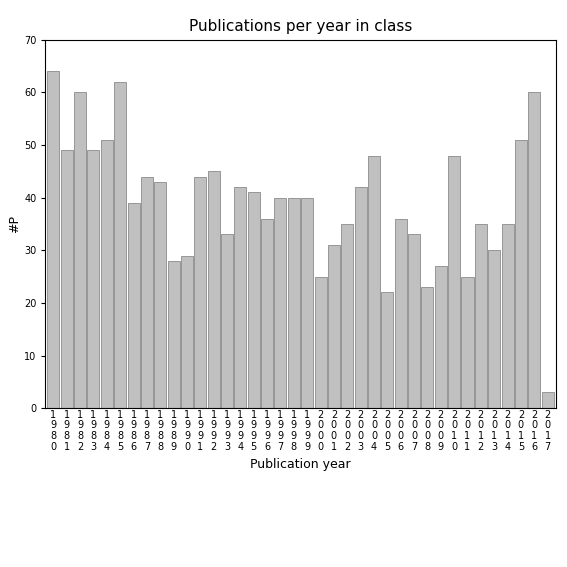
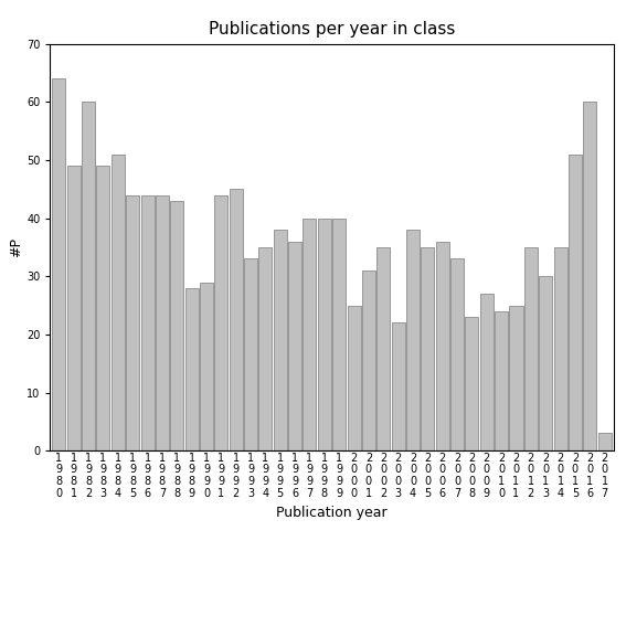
1 9 8 5: 62 -> 44
1 9 8 6: 39 -> 44
1 9 9 4: 42 -> 35
1 9 9 5: 41 -> 38
2 0 0 3: 42 -> 22
2 0 0 4: 48 -> 38
2 0 0 5: 22 -> 35
2 0 1 0: 48 -> 24
